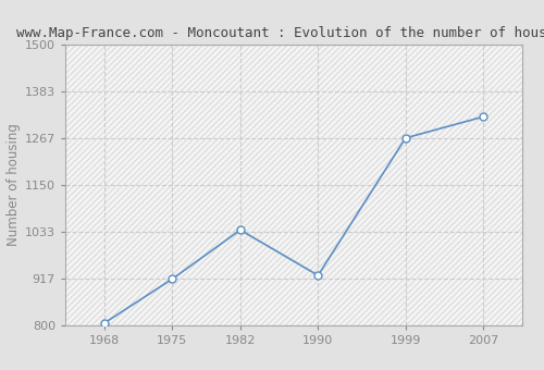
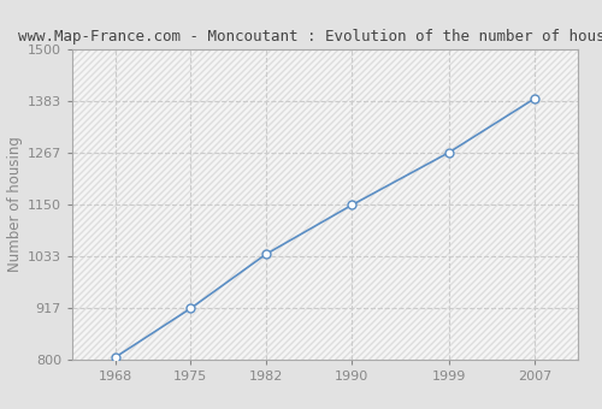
1990: 925 -> 1149
2007: 1320 -> 1389
